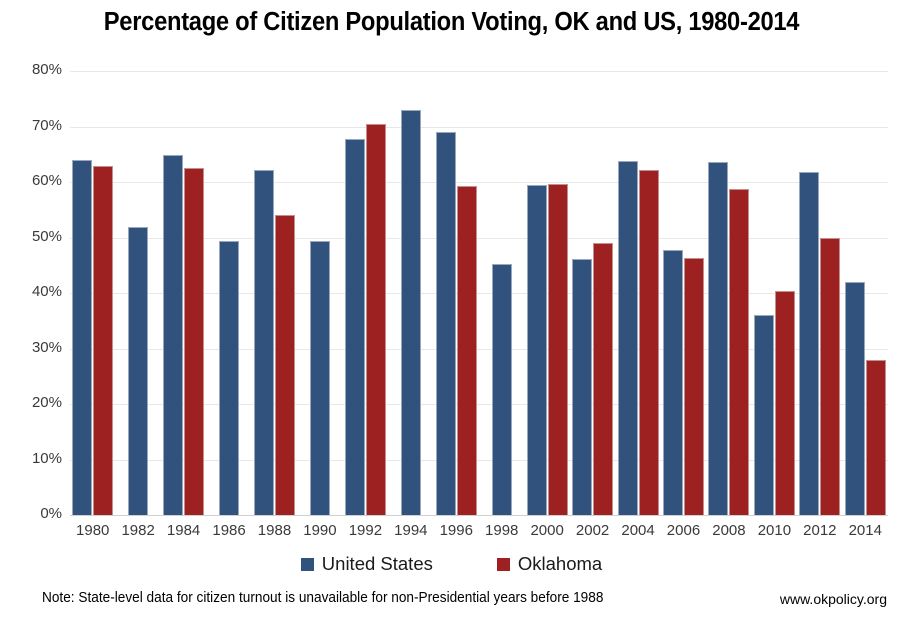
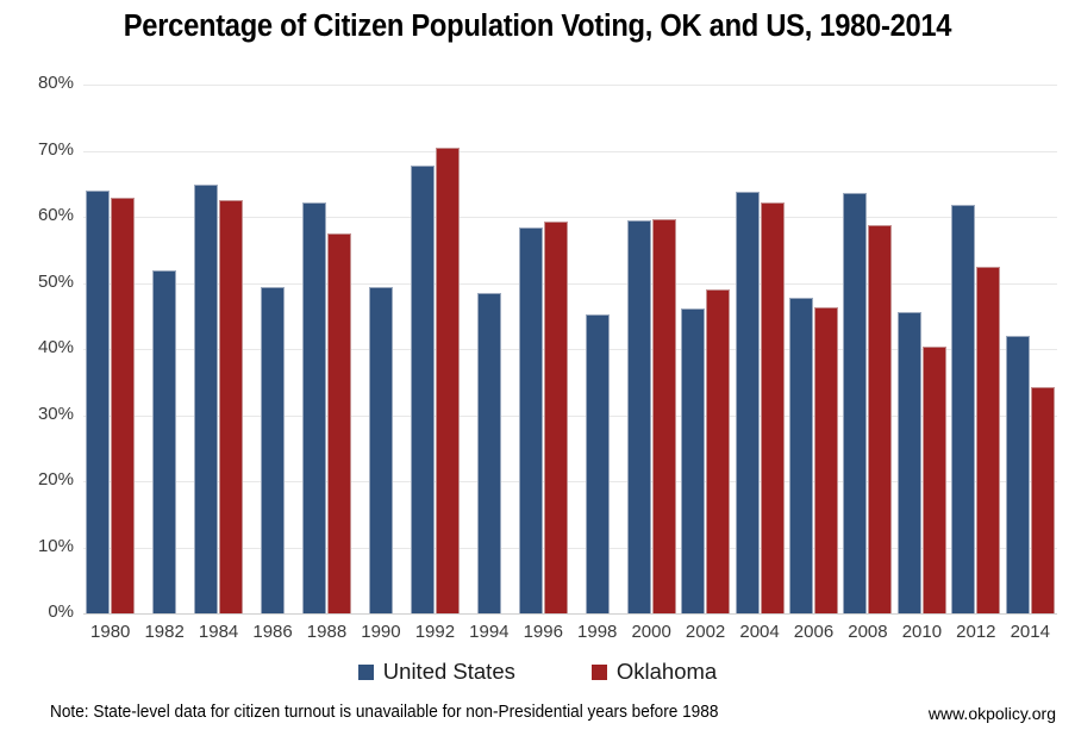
Oklahoma/1988: 54% -> 57%
United States/1994: 73% -> 48%
United States/1996: 69% -> 58%
United States/2010: 36% -> 46%
Oklahoma/2012: 50% -> 52%
Oklahoma/2014: 28% -> 34%
